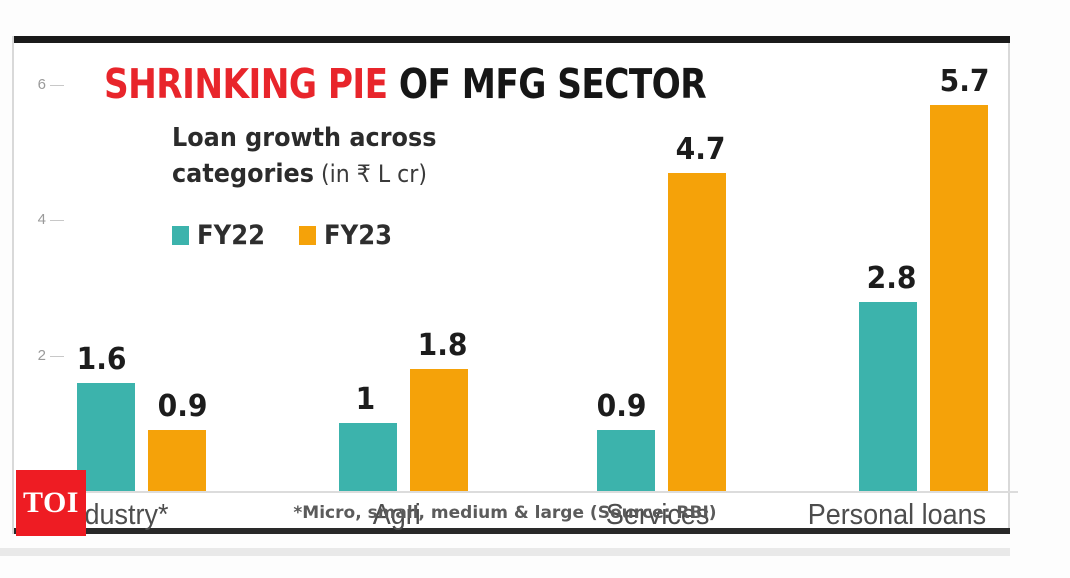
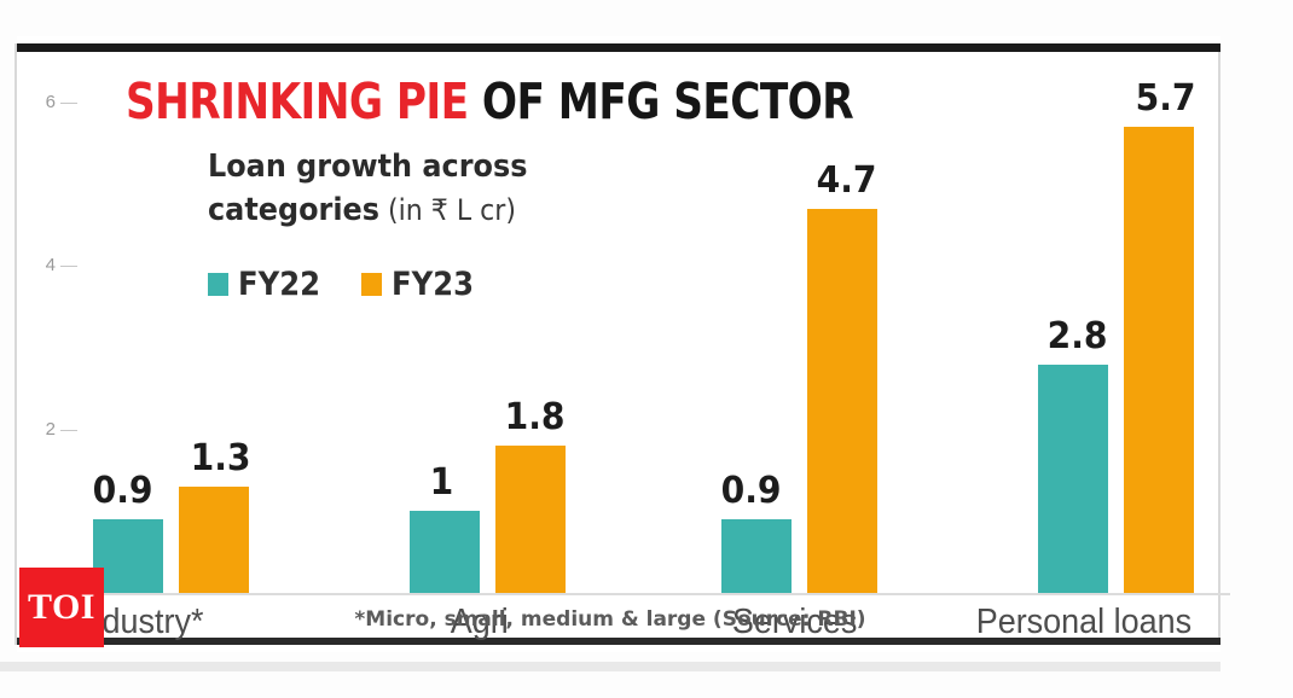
FY22/Industry*: 1.6 -> 0.9
FY23/Industry*: 0.9 -> 1.3
